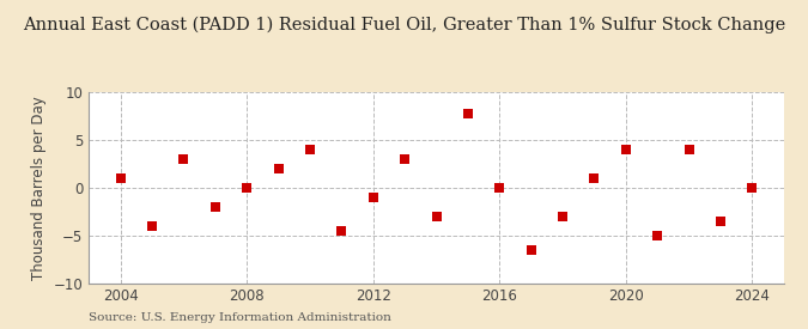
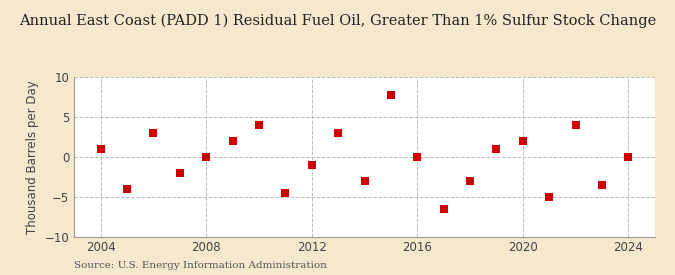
2020: 4.0 -> 2.0
